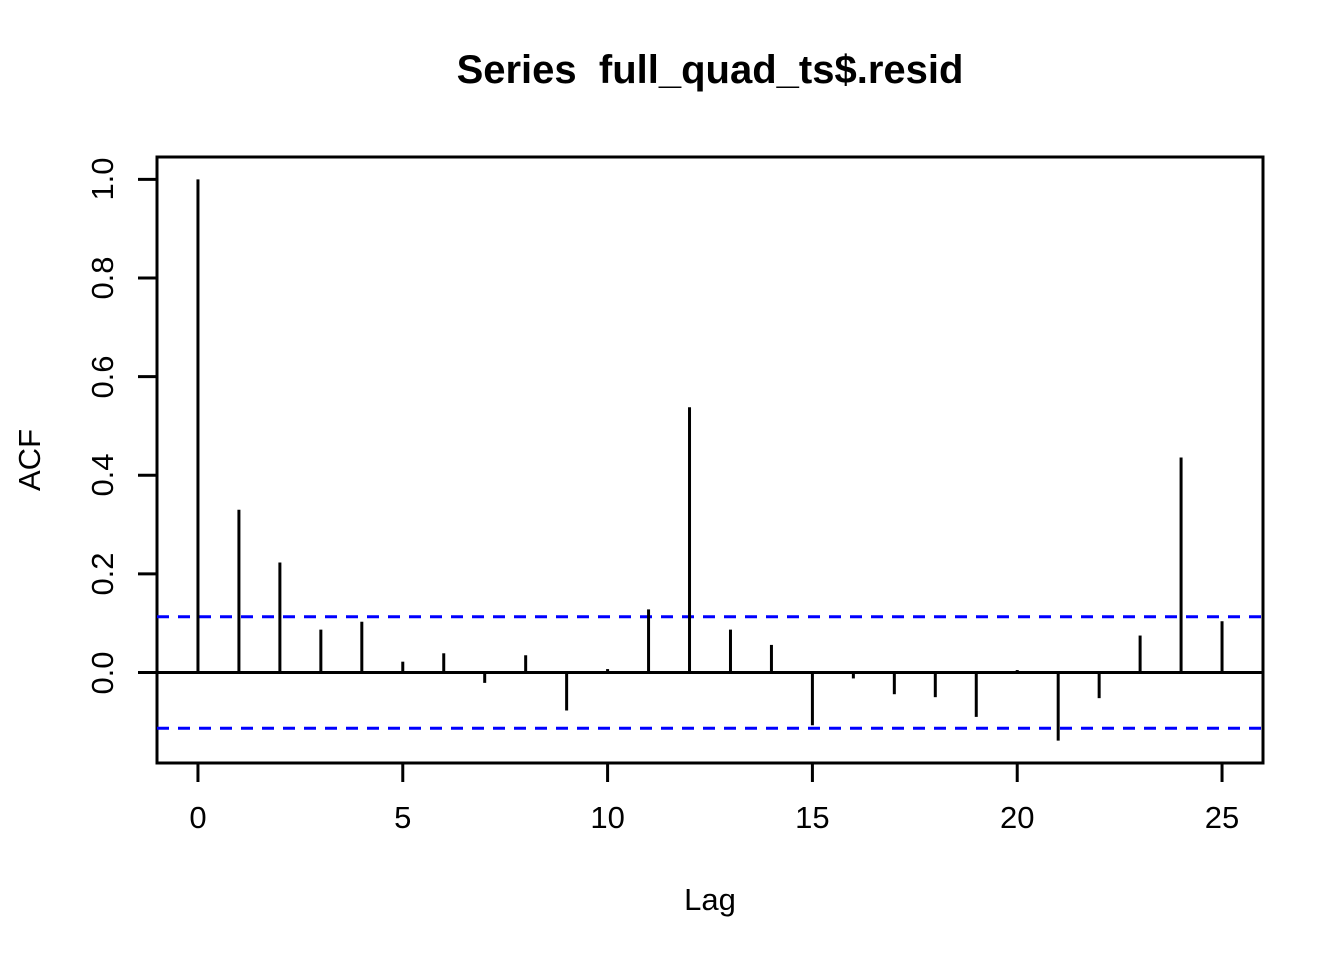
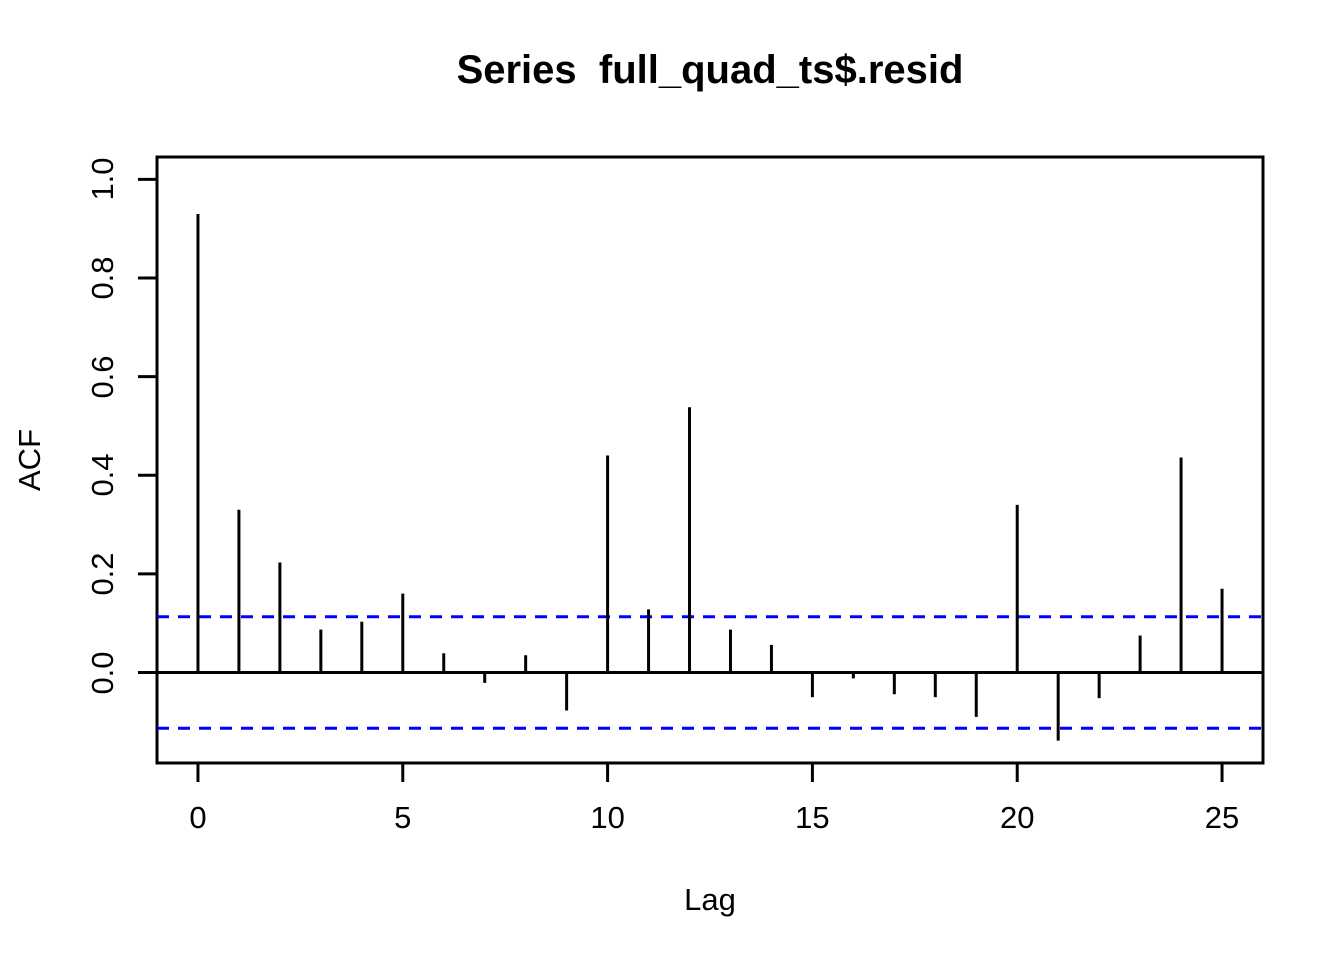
0: 1.00 -> 0.93
5: 0.02 -> 0.16
10: 0.01 -> 0.44
15: -0.11 -> -0.05
20: 0.01 -> 0.34
25: 0.10 -> 0.17
